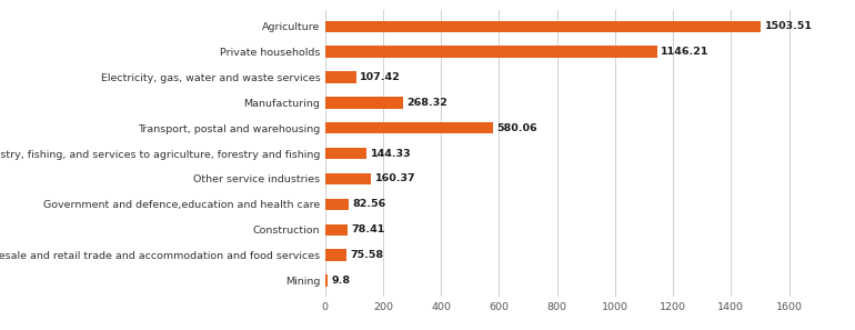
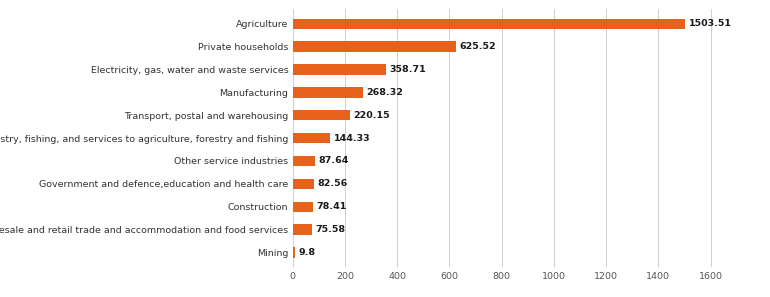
Private households: 1146.21 -> 625.52
Electricity, gas, water and waste services: 107.42 -> 358.71
Transport, postal and warehousing: 580.06 -> 220.15
Other service industries: 160.37 -> 87.64
